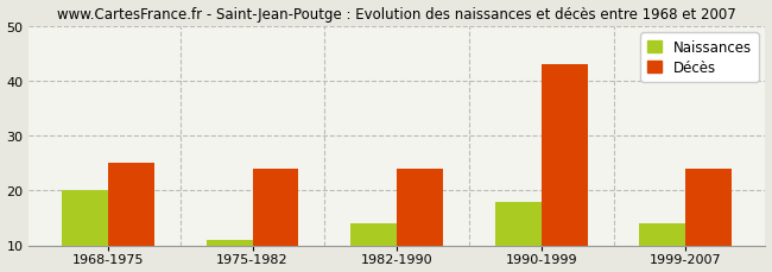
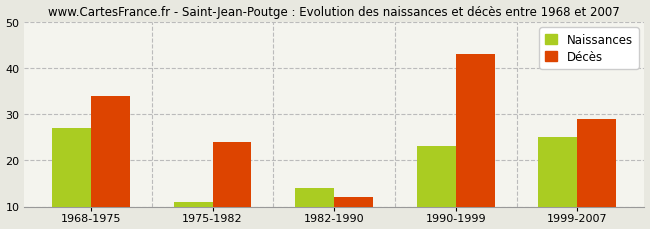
Naissances/1968-1975: 20 -> 27
Décès/1968-1975: 25 -> 34
Décès/1982-1990: 24 -> 12
Naissances/1990-1999: 18 -> 23
Naissances/1999-2007: 14 -> 25
Décès/1999-2007: 24 -> 29
